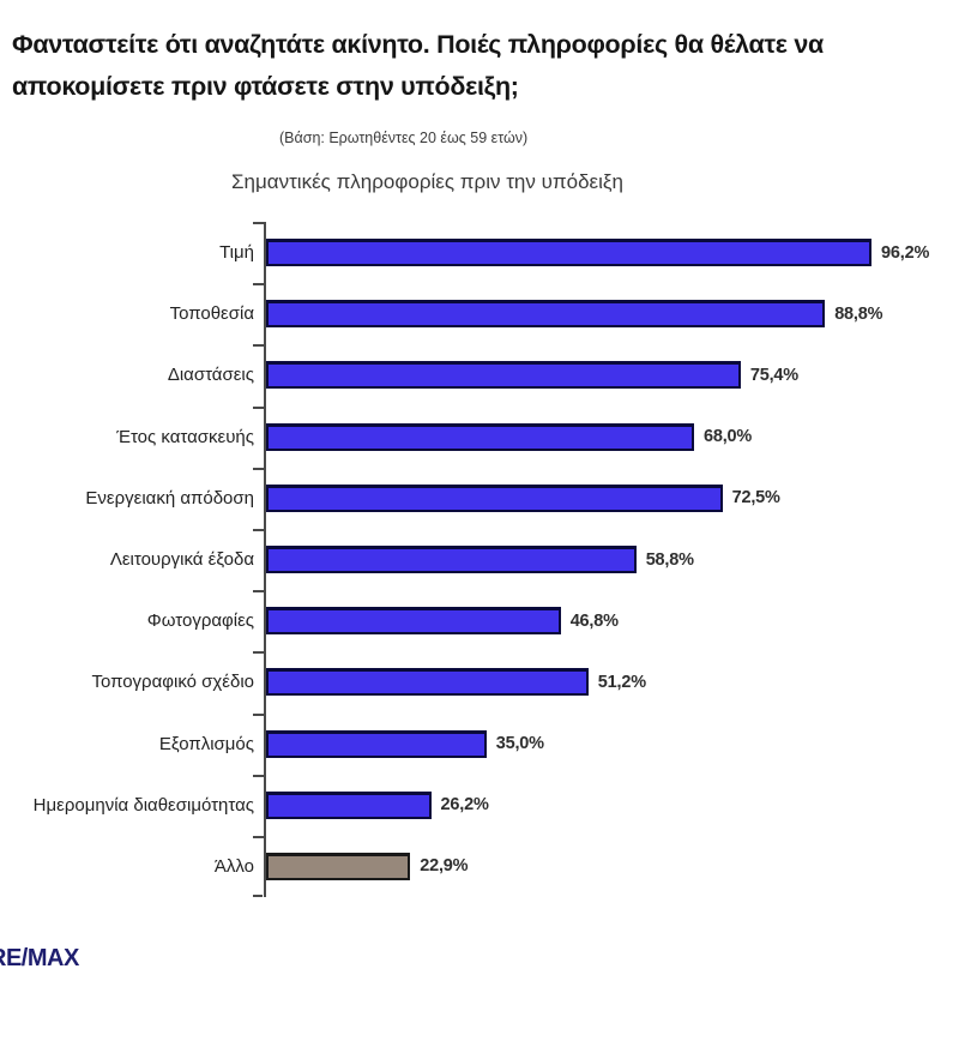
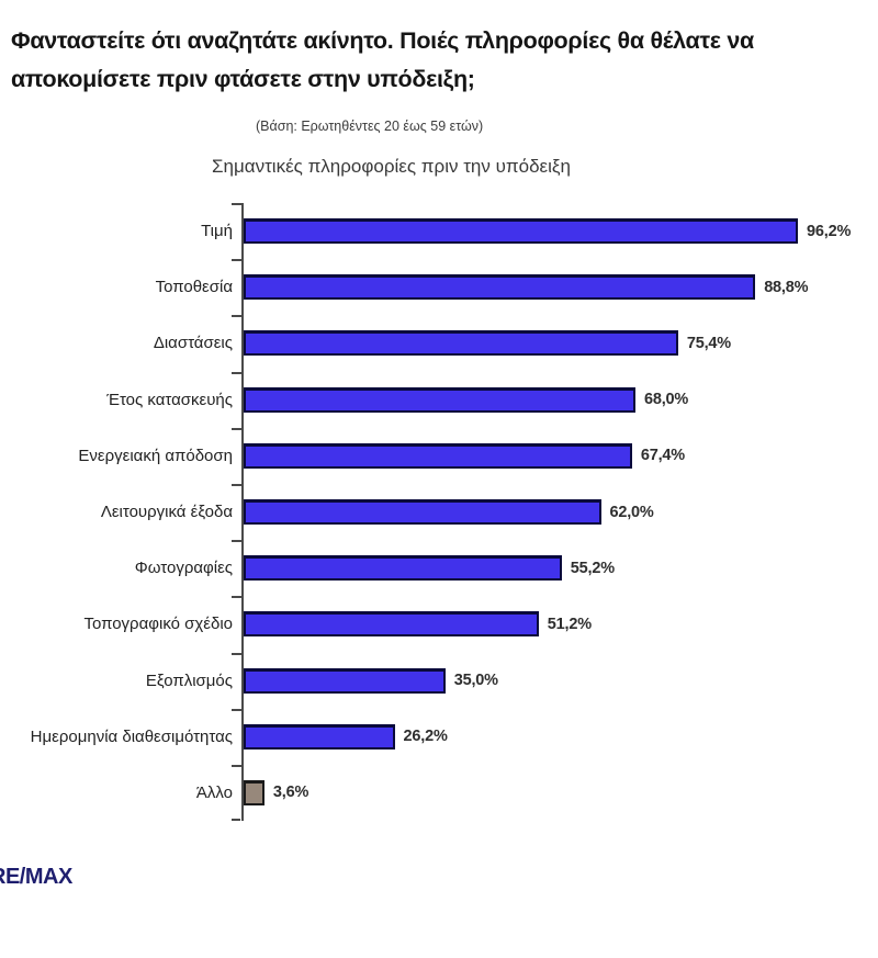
Ενεργειακή απόδοση: 72,5% -> 67,4%
Λειτουργικά έξοδα: 58,8% -> 62,0%
Φωτογραφίες: 46,8% -> 55,2%
Άλλο: 22,9% -> 3,6%
